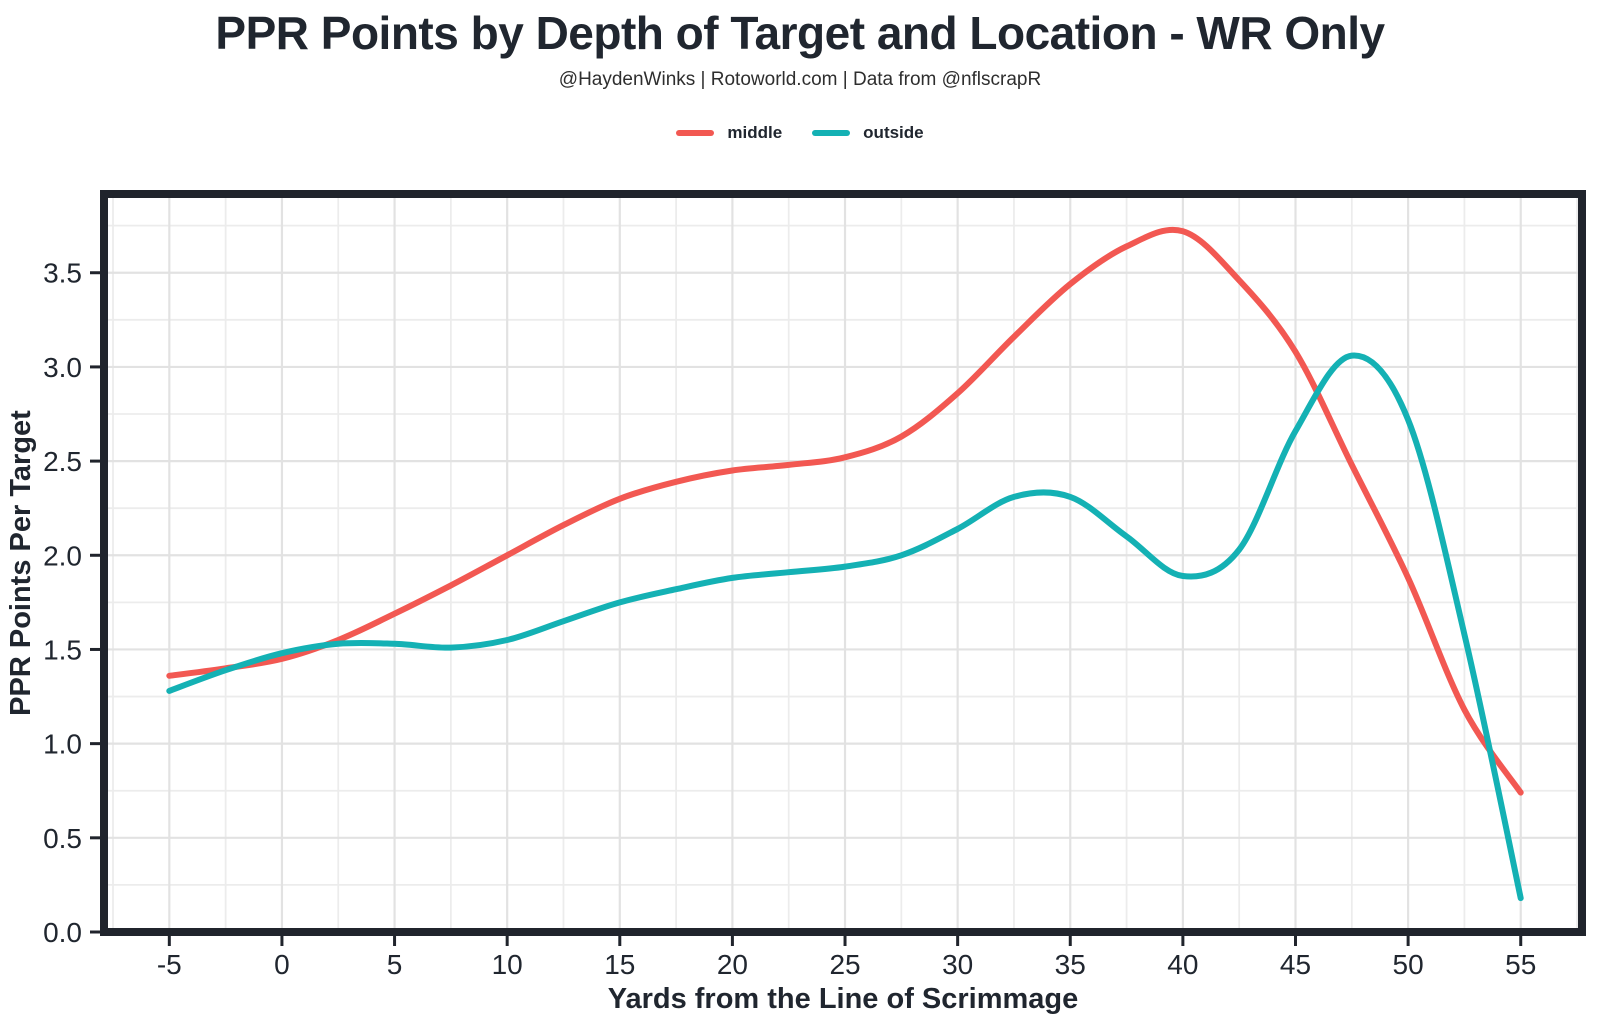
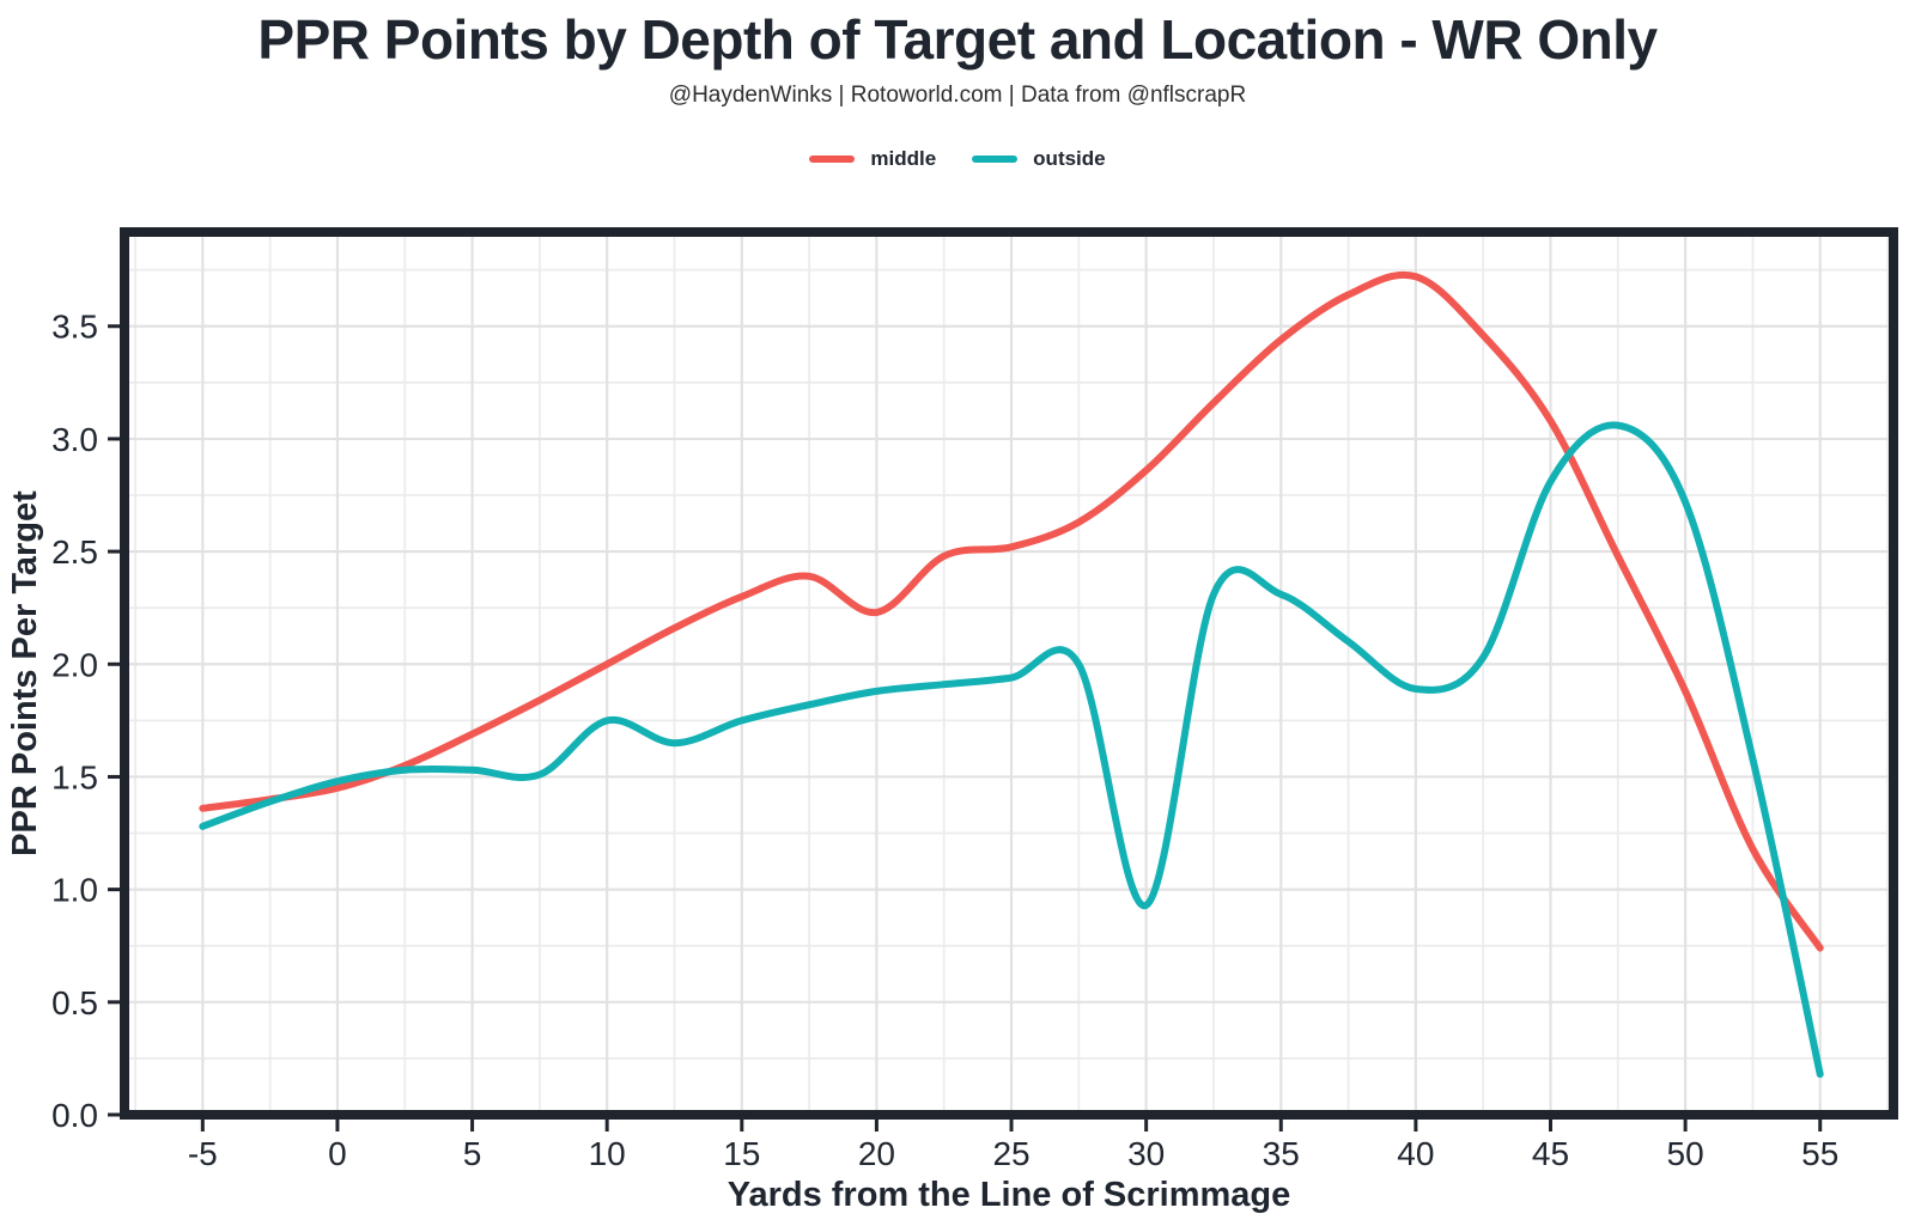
outside/10: 1.55 -> 1.75
middle/20: 2.45 -> 2.23
outside/30: 2.14 -> 0.93
outside/45: 2.66 -> 2.81
